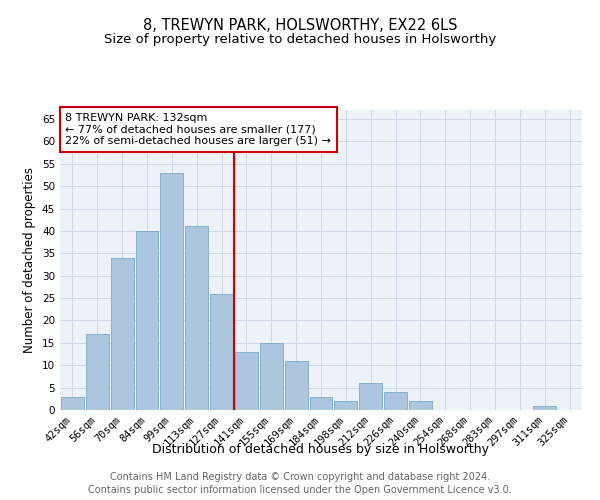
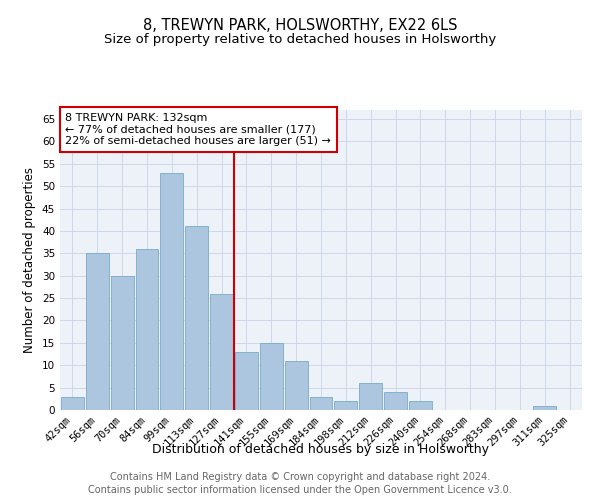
56sqm: 17 -> 35
70sqm: 34 -> 30
84sqm: 40 -> 36
